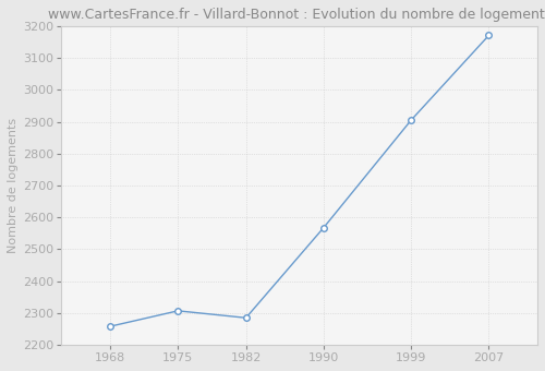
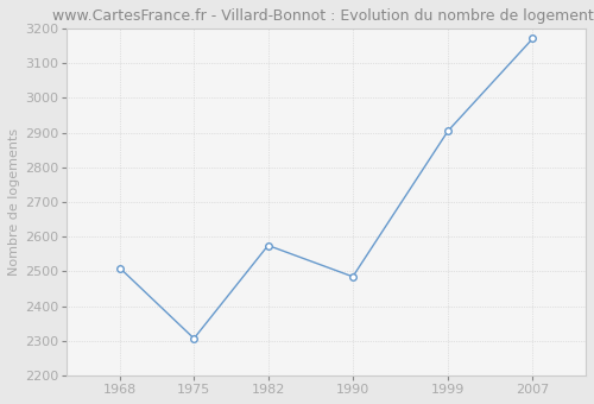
1968: 2258 -> 2510
1982: 2285 -> 2575
1990: 2568 -> 2485
